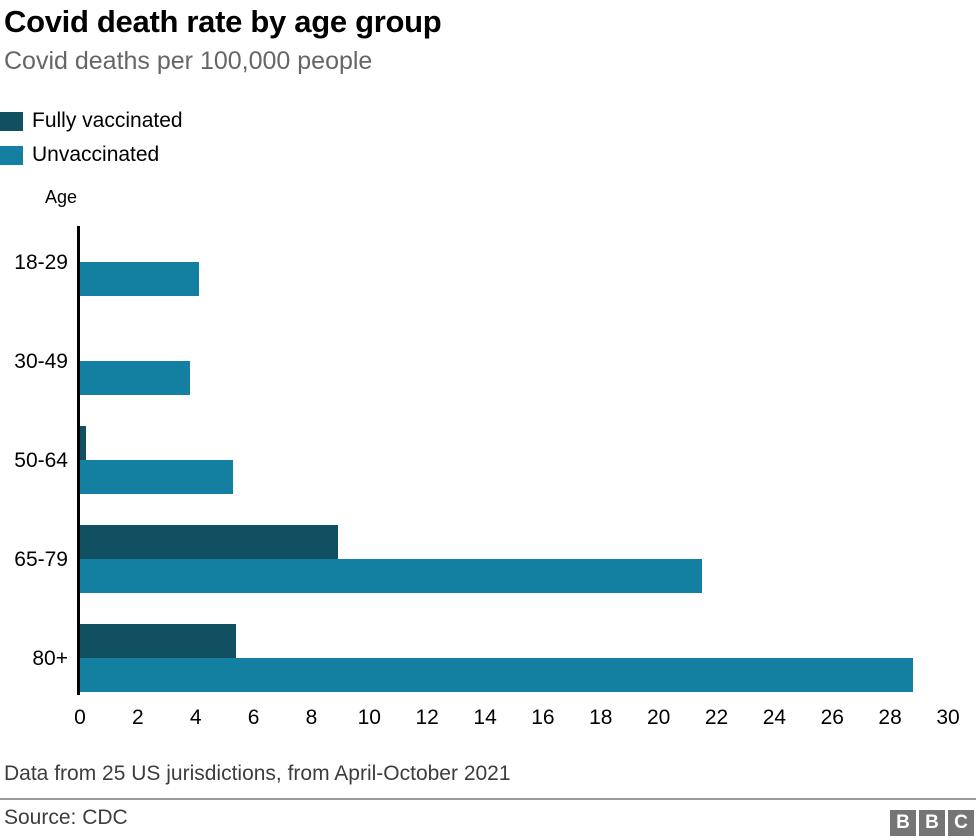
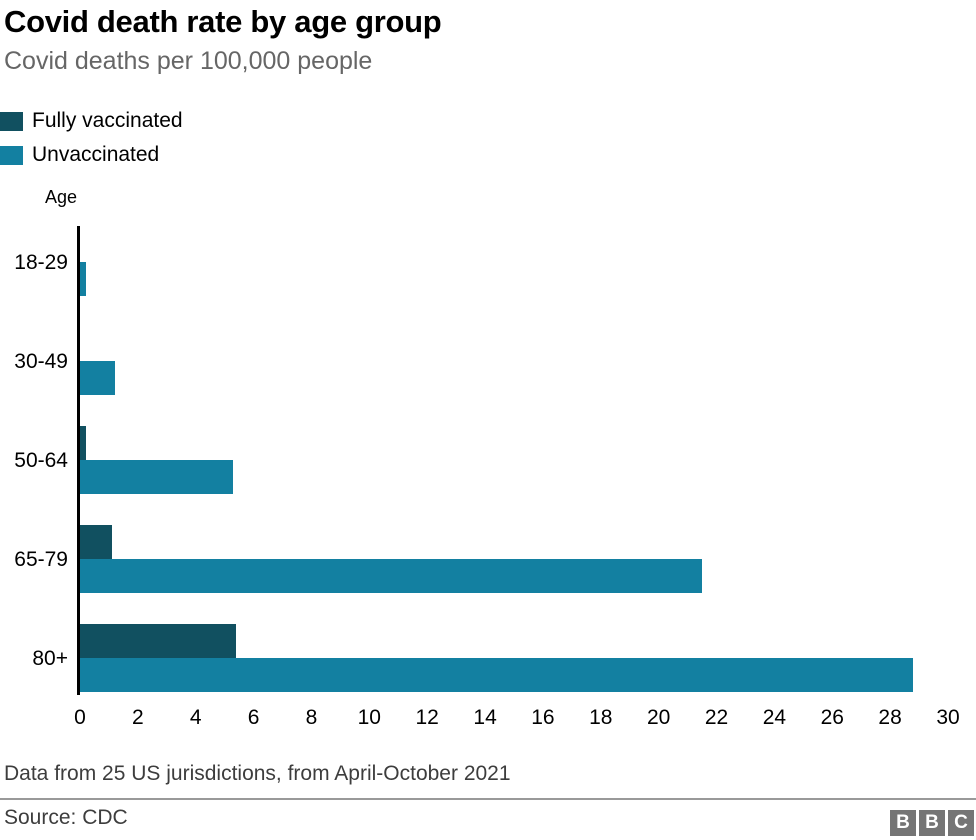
Unvaccinated/18-29: 4.1 -> 0.2
Unvaccinated/30-49: 3.8 -> 1.2
Fully vaccinated/65-79: 8.9 -> 1.1
